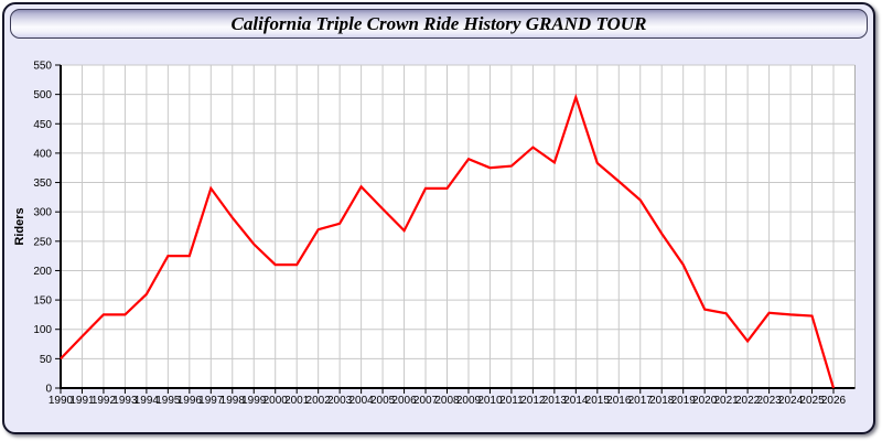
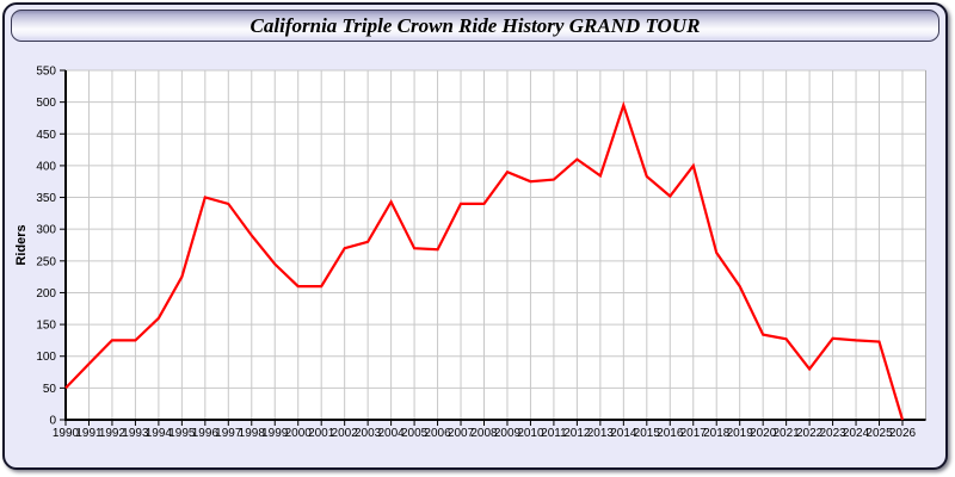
1996: 220 -> 350
2005: 300 -> 270
2017: 320 -> 400
